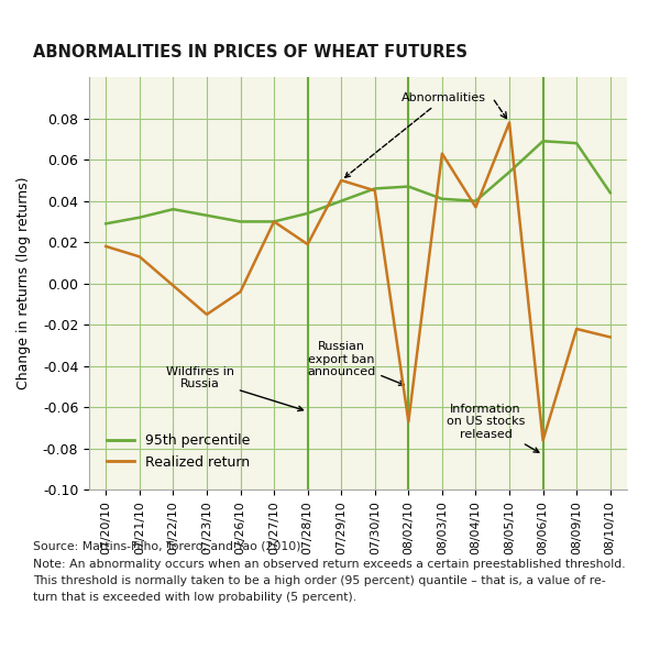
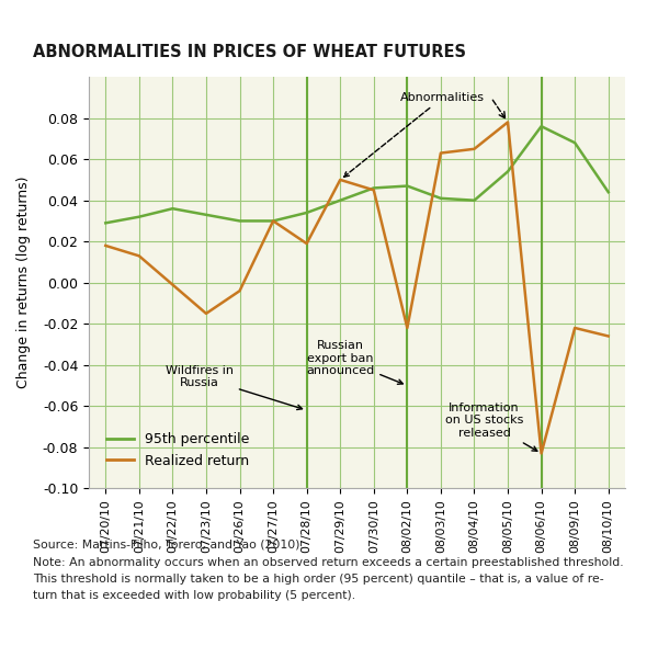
Realized return/08/02/10: -0.067 -> -0.022
Realized return/08/04/10: 0.037 -> 0.065
95th percentile/08/06/10: 0.069 -> 0.076
Realized return/08/06/10: -0.076 -> -0.083
